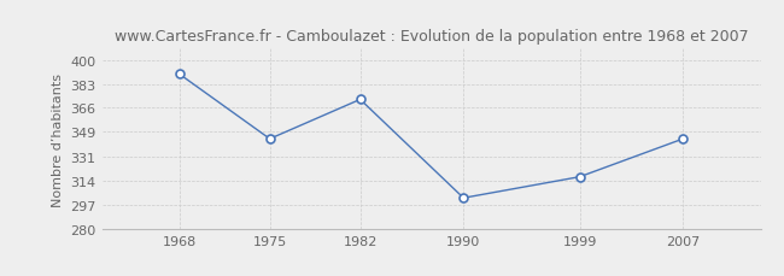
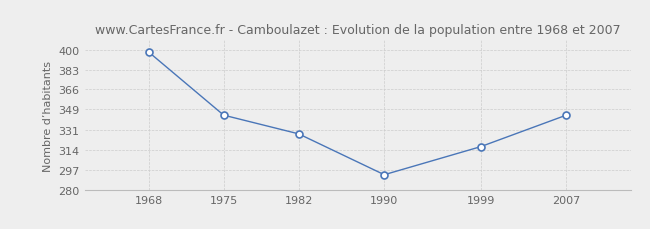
1968: 390 -> 398
1982: 372 -> 328
1990: 302 -> 293
